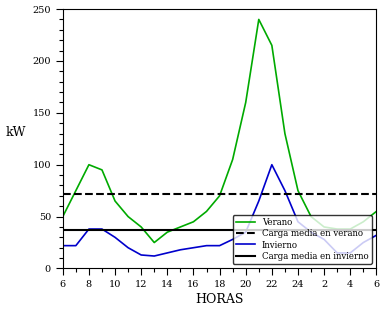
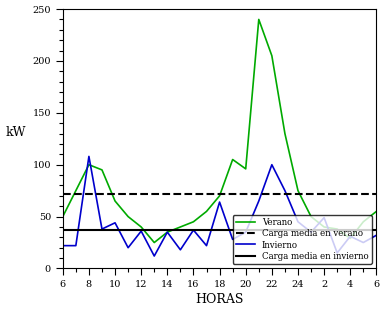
Invierno/8: 38 -> 108
Invierno/10: 30 -> 44
Invierno/12: 13 -> 36
Invierno/14: 15 -> 35
Invierno/16: 20 -> 37
Invierno/18: 22 -> 64
Verano/20: 160 -> 96
Verano/22: 215 -> 205
Invierno/2: 28 -> 49
Verano/4: 38 -> 29
Invierno/4: 15 -> 31
